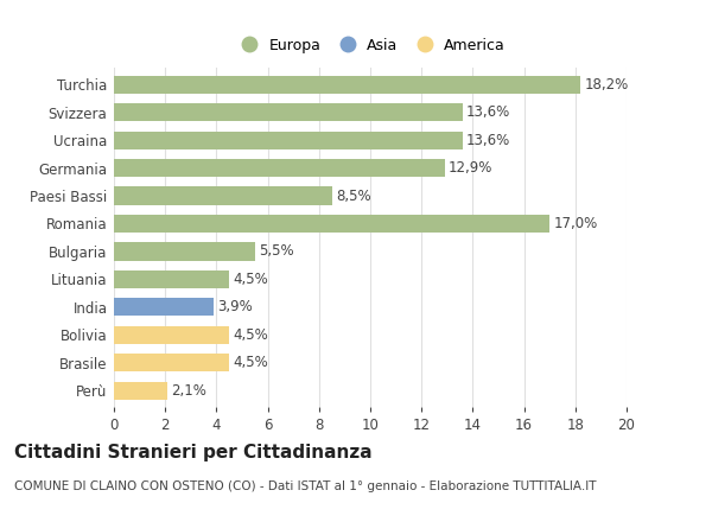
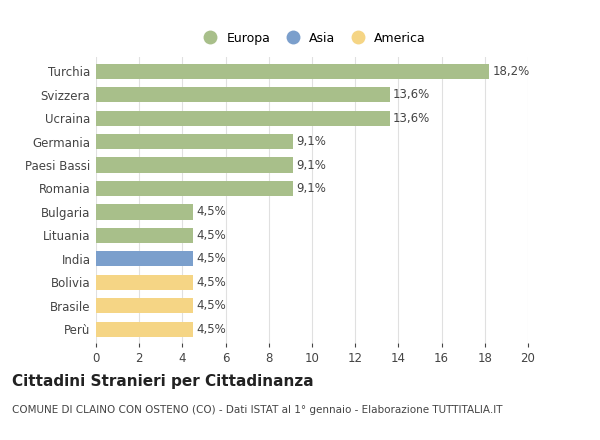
Germania: 12,9% -> 9,1%
Paesi Bassi: 8,5% -> 9,1%
Romania: 17,0% -> 9,1%
Bulgaria: 5,5% -> 4,5%
India: 3,9% -> 4,5%
Perù: 2,1% -> 4,5%
